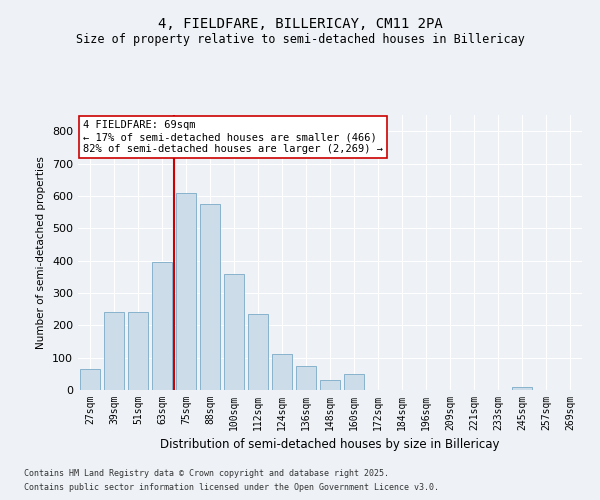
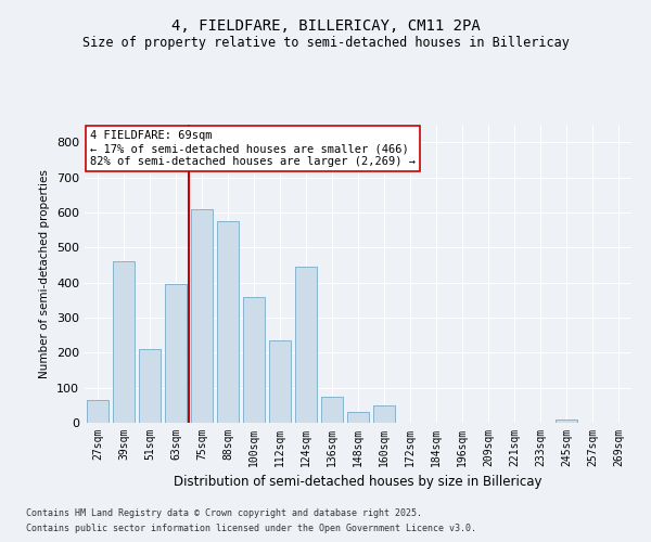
39sqm: 240 -> 460
51sqm: 240 -> 210
124sqm: 110 -> 445
